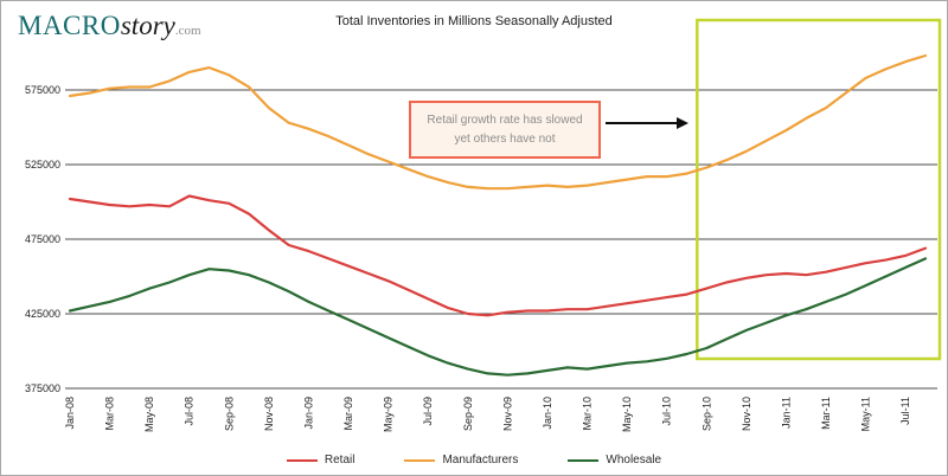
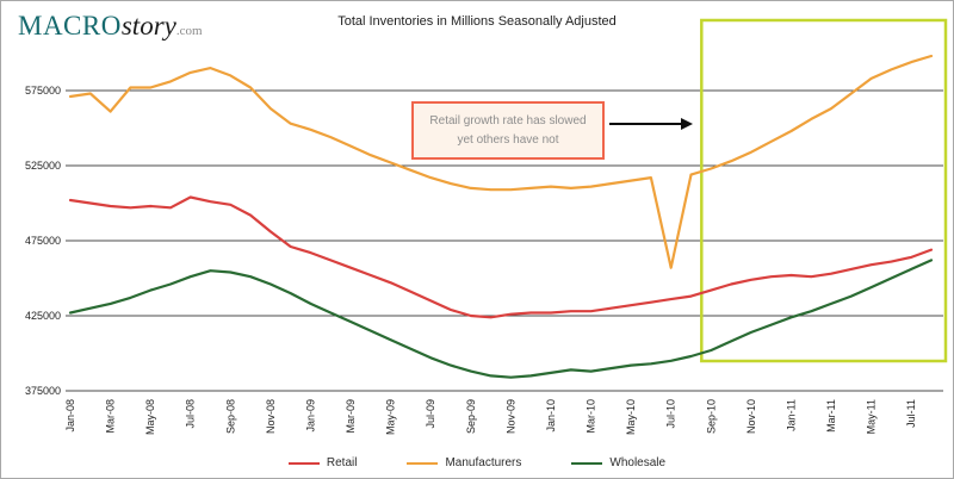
Manufacturers/Mar-08: 576000 -> 561000
Manufacturers/Jul-10: 517000 -> 457000
